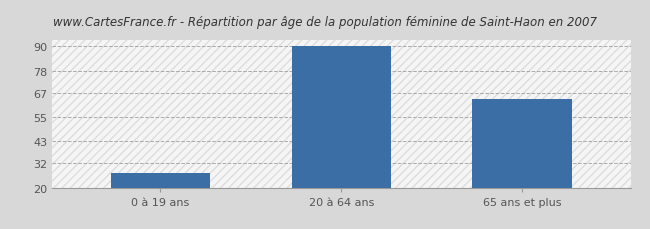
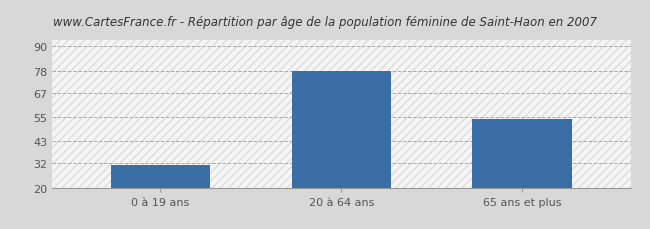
0 à 19 ans: 27 -> 31
20 à 64 ans: 90 -> 78
65 ans et plus: 64 -> 54
